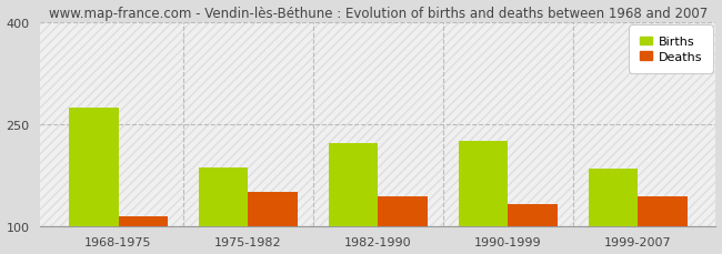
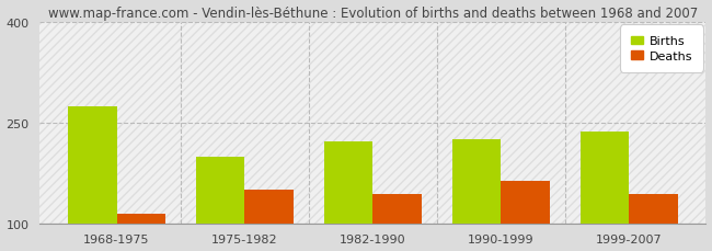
Births/1975-1982: 186 -> 200
Deaths/1990-1999: 132 -> 163
Births/1999-2007: 184 -> 237
